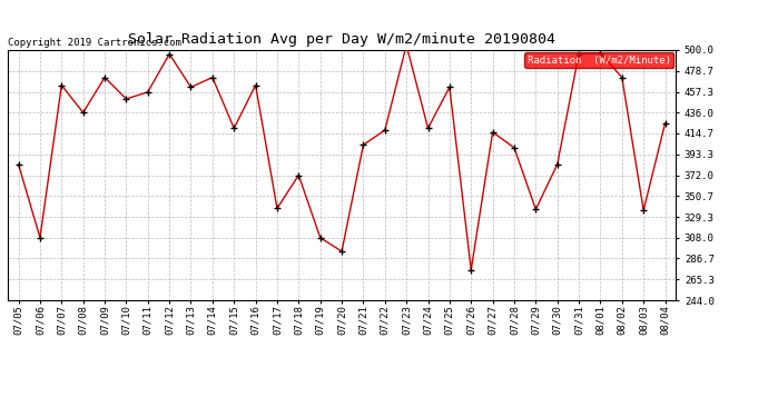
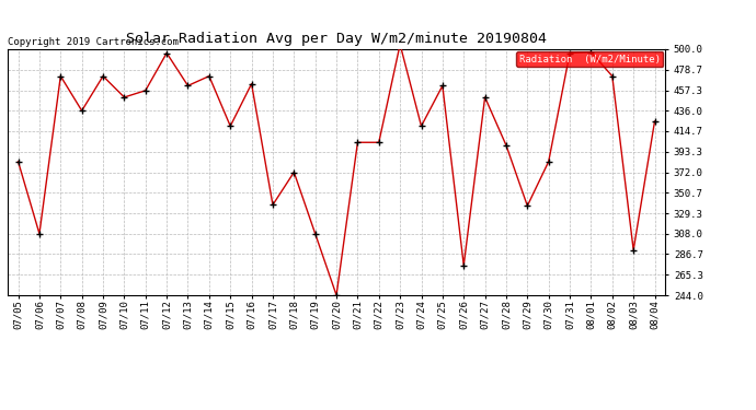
07/07: 464 -> 472
07/20: 294 -> 244
07/22: 418 -> 403
07/27: 416 -> 450
08/03: 336 -> 291
